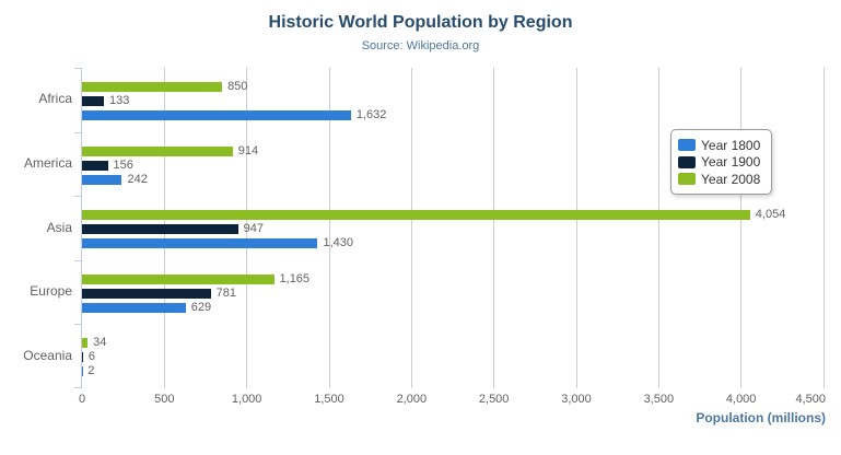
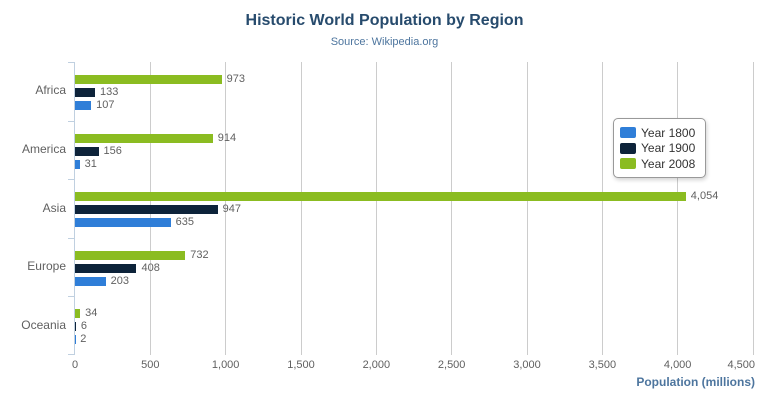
Year 1800/Africa: 1,632 -> 107
Year 2008/Africa: 850 -> 973
Year 1800/America: 242 -> 31
Year 1800/Asia: 1,430 -> 635
Year 1800/Europe: 629 -> 203
Year 1900/Europe: 781 -> 408
Year 2008/Europe: 1,165 -> 732
